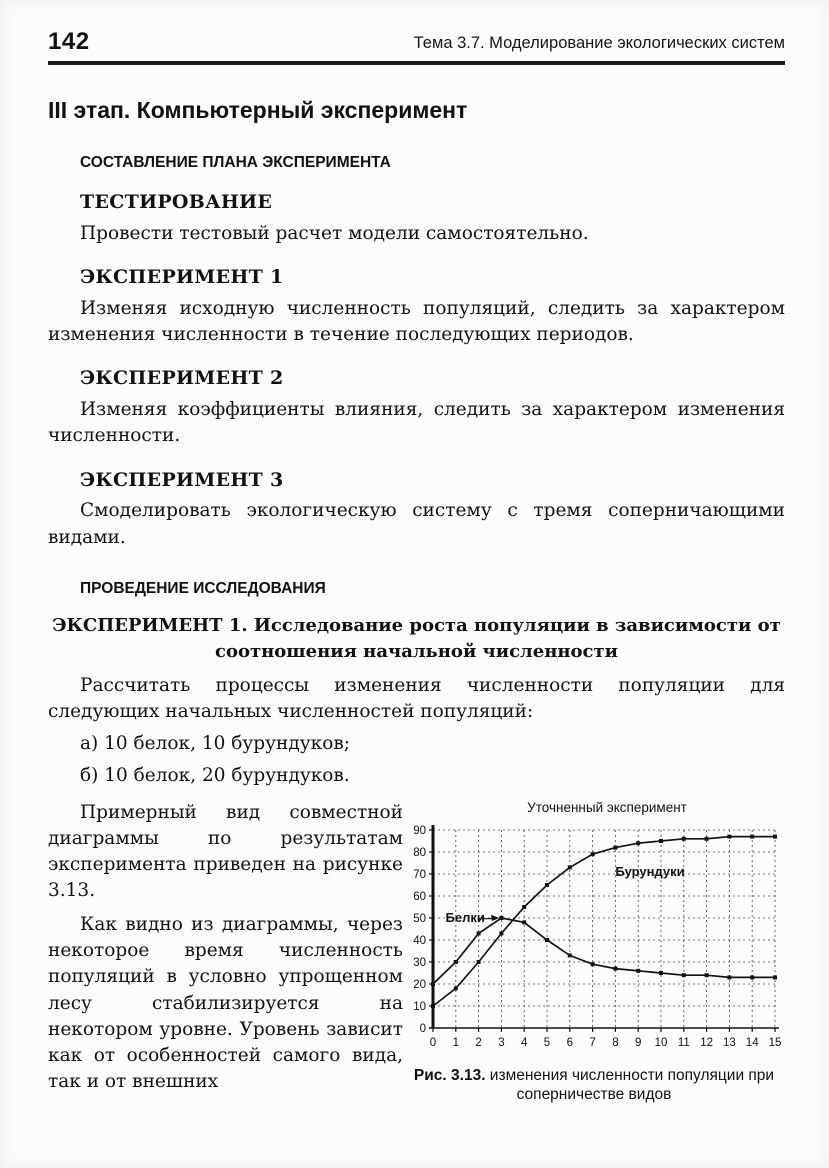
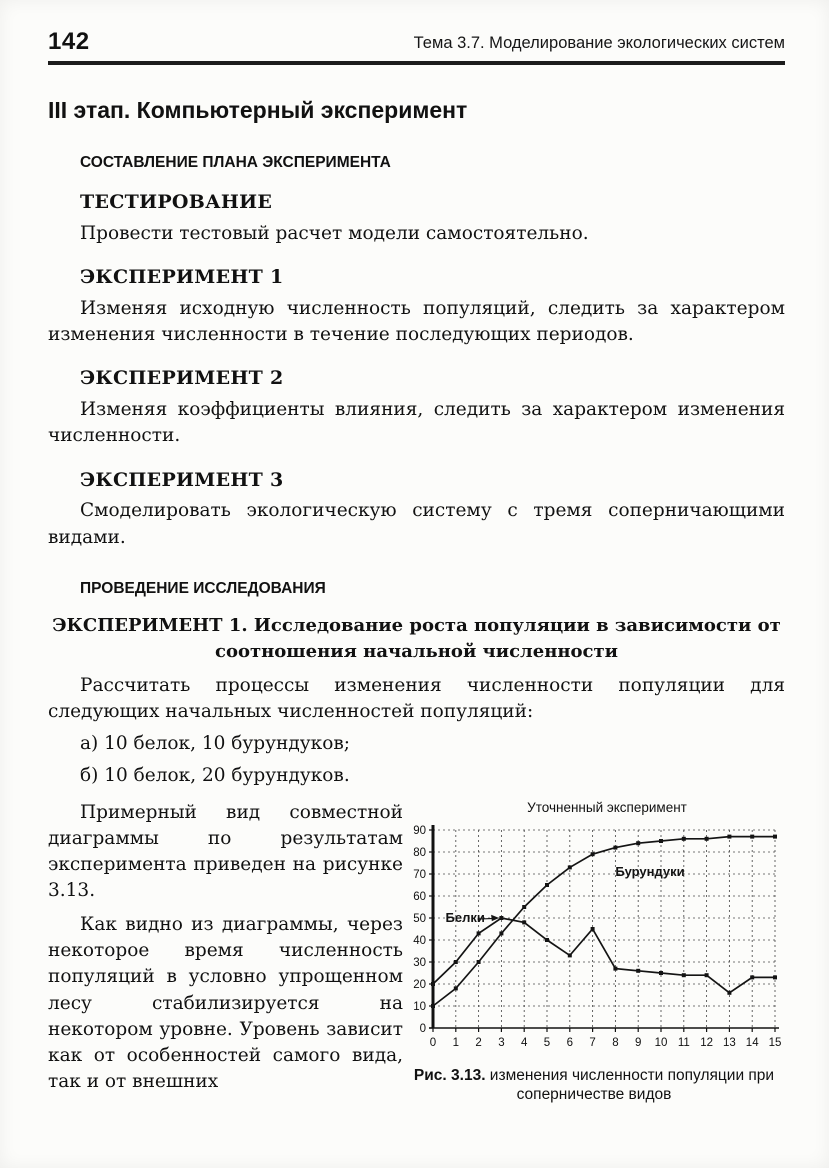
Белки/7: 29 -> 45
Белки/13: 23 -> 16
